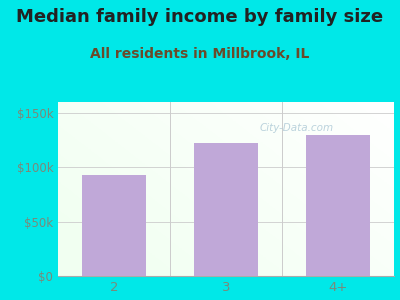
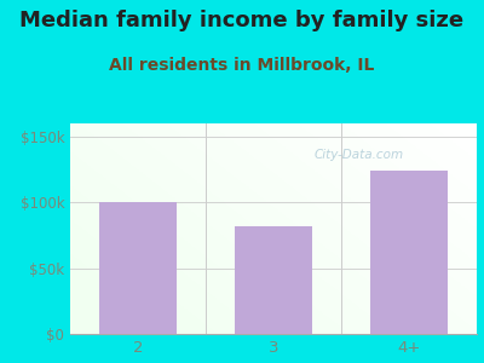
2: $93k -> $100k
3: $122k -> $82k
4+: $130k -> $124k
